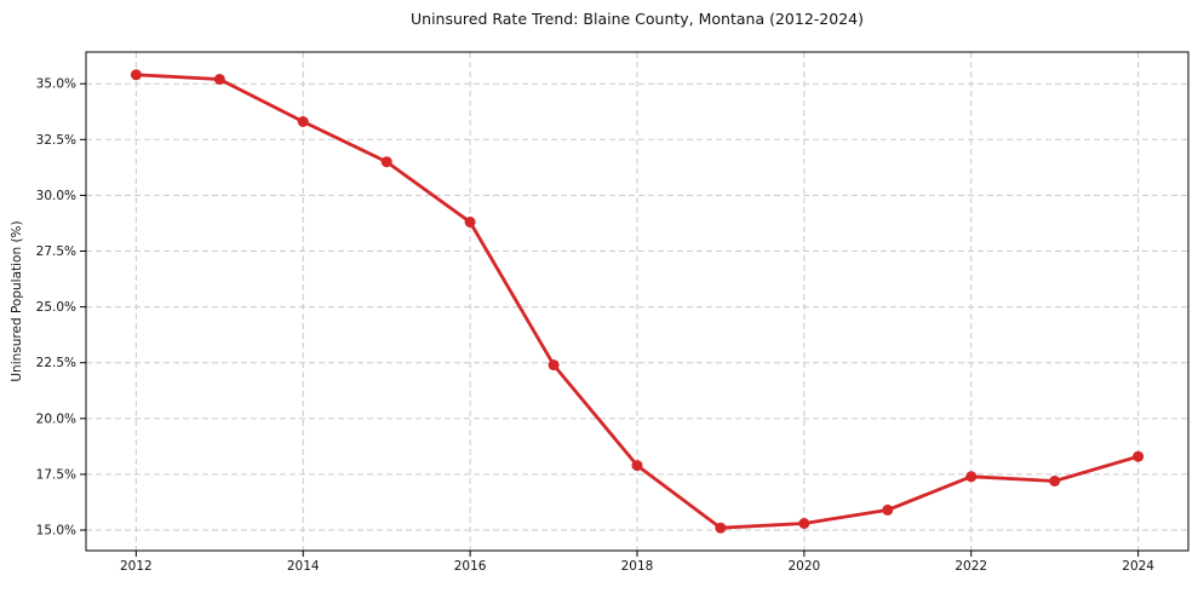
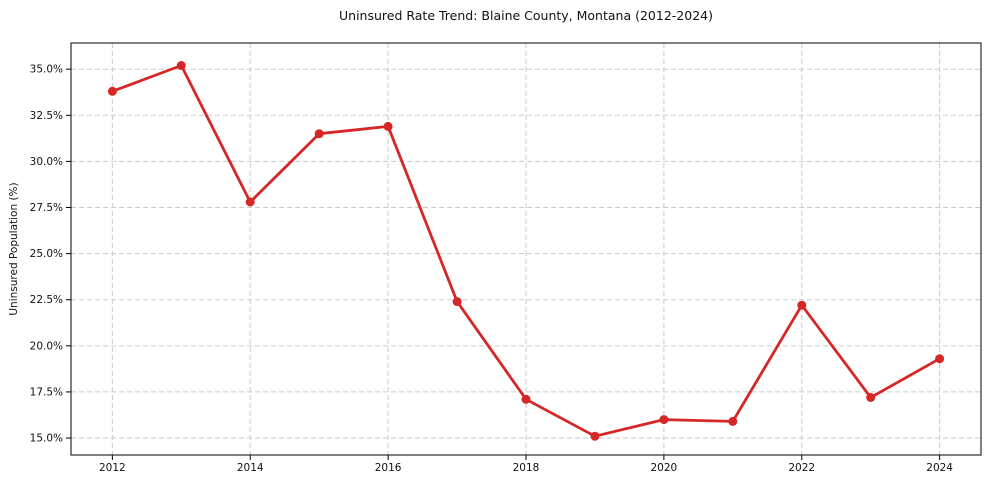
2012: 35.4% -> 33.8%
2014: 33.3% -> 27.8%
2016: 28.8% -> 31.9%
2018: 17.9% -> 17.1%
2020: 15.3% -> 16.0%
2022: 17.4% -> 22.2%
2024: 18.3% -> 19.3%
